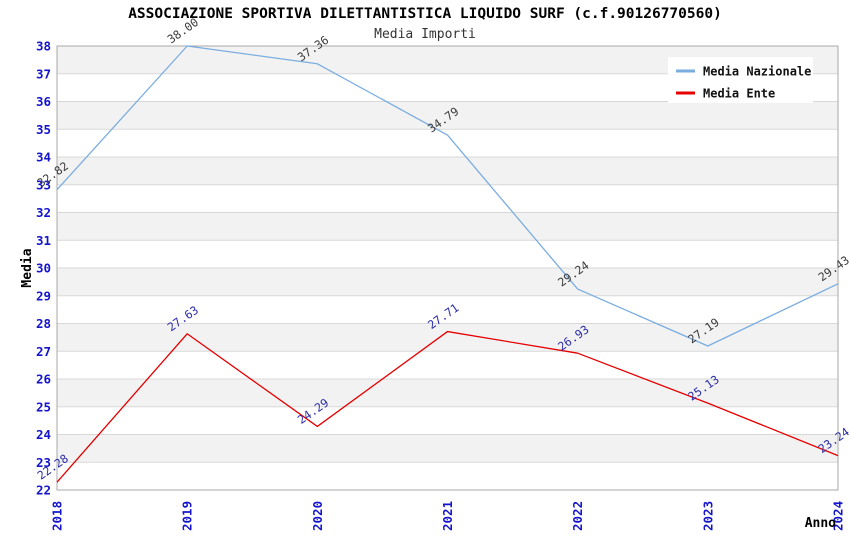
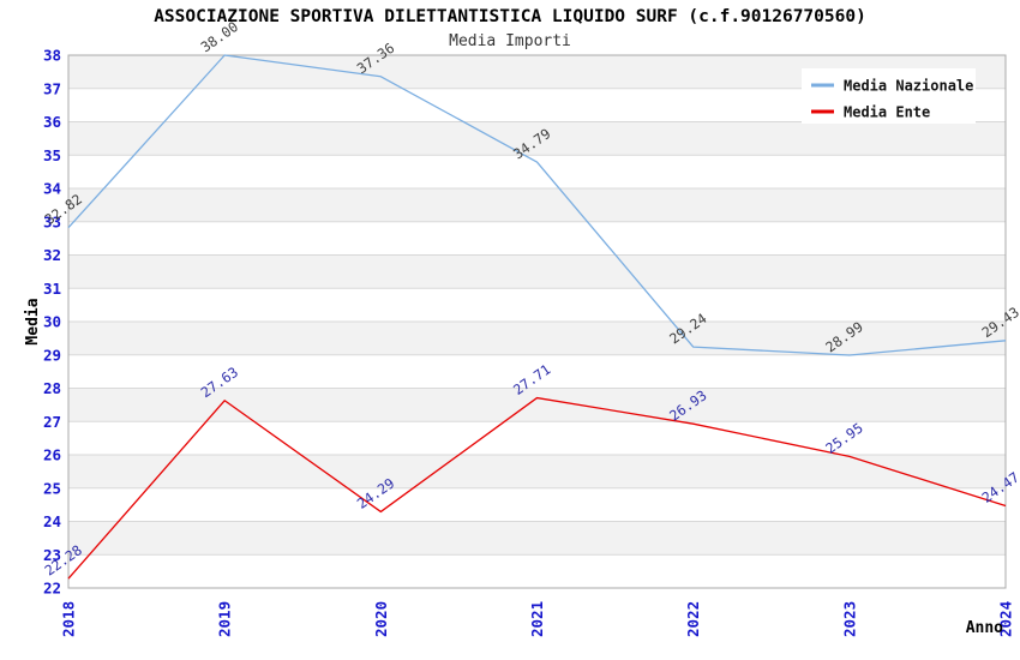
Media Nazionale/2023: 27.19 -> 28.99
Media Ente/2023: 25.13 -> 25.95
Media Ente/2024: 23.24 -> 24.47
